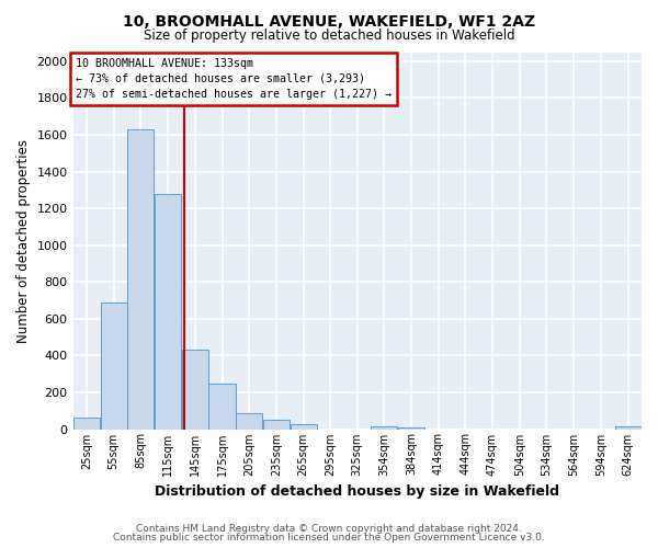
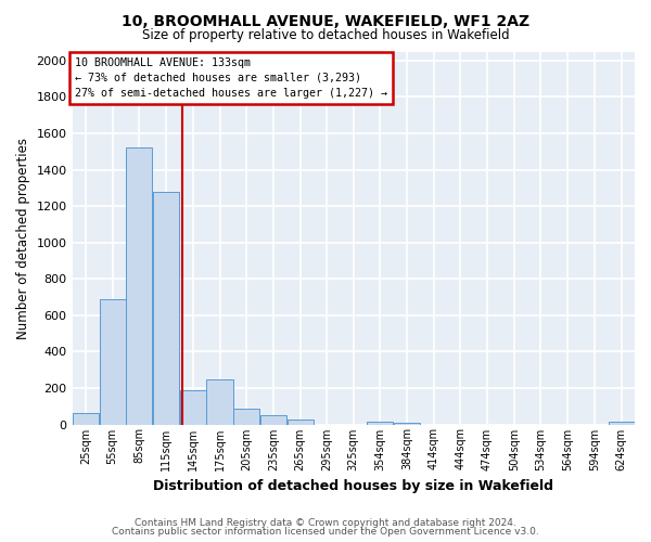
85sqm: 1630 -> 1520
145sqm: 430 -> 190
